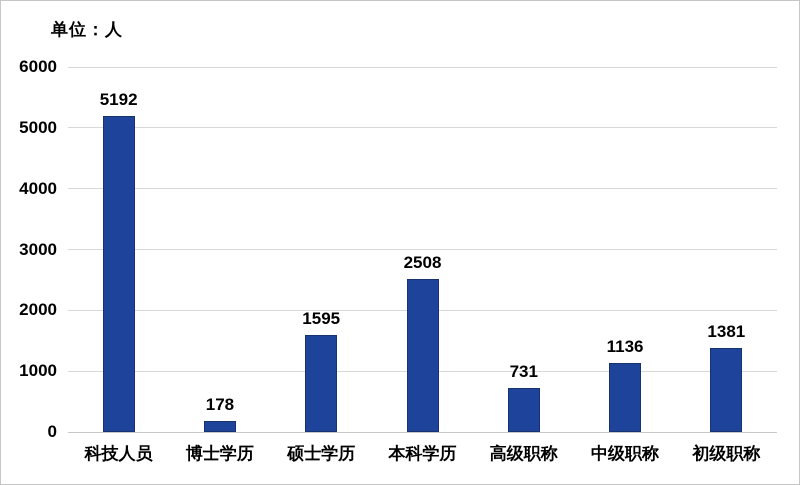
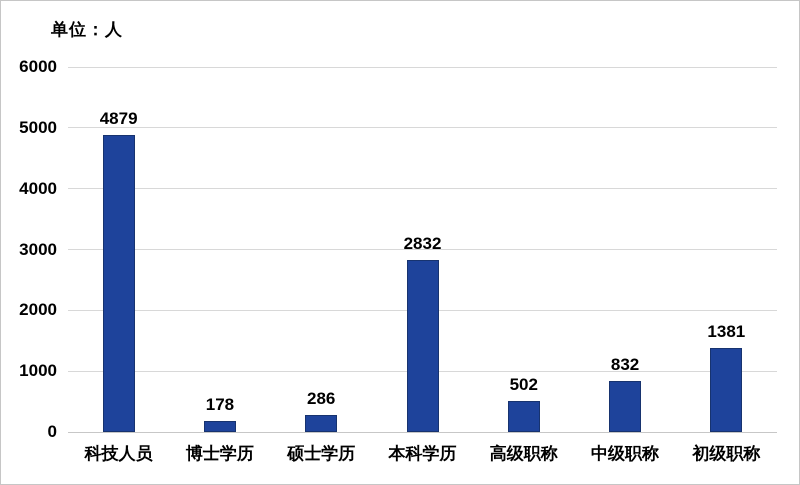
科技人员: 5192 -> 4879
硕士学历: 1595 -> 286
本科学历: 2508 -> 2832
高级职称: 731 -> 502
中级职称: 1136 -> 832
